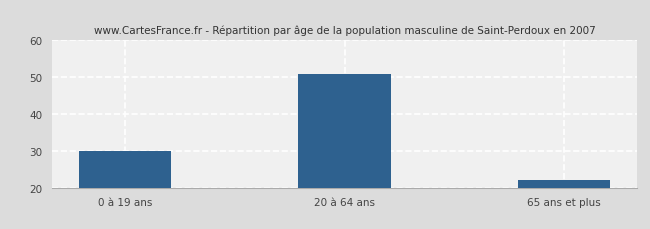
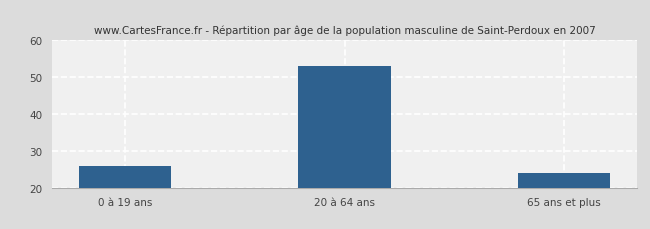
0 à 19 ans: 30 -> 26
20 à 64 ans: 51 -> 53
65 ans et plus: 22 -> 24
